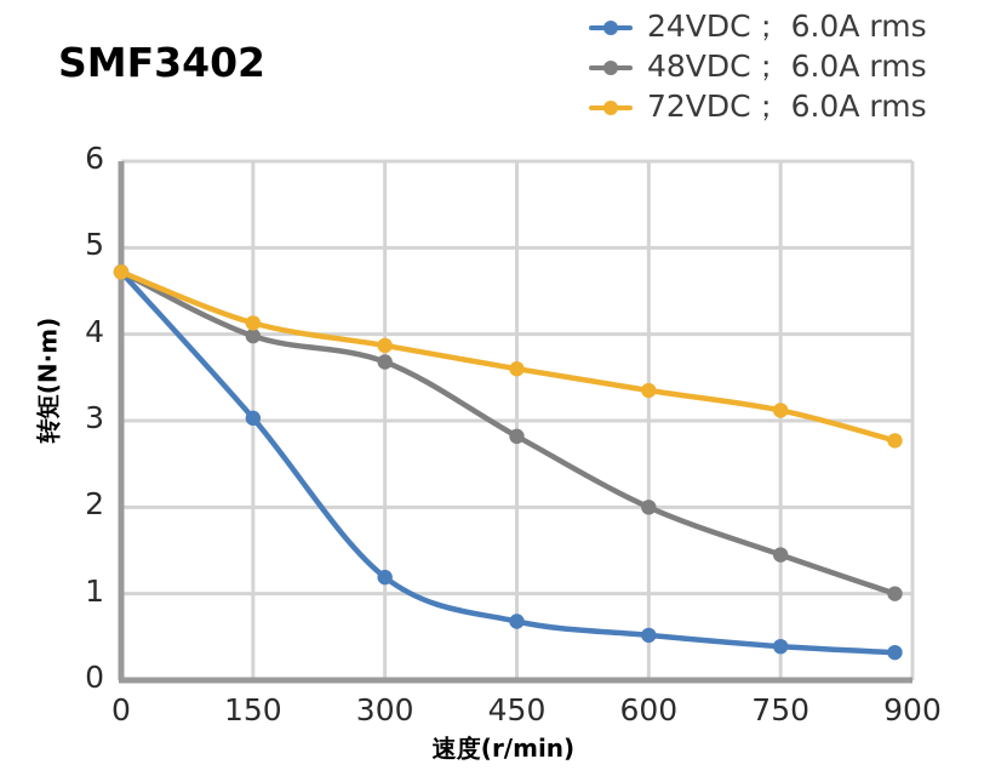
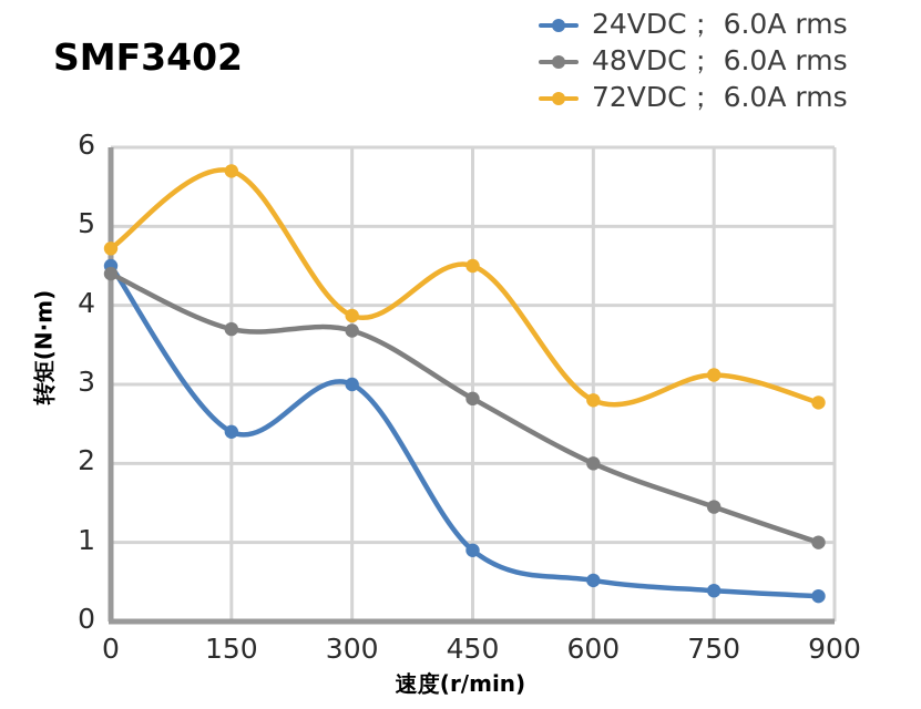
24VDC； 6.0A rms/0: 4.7 -> 4.5
48VDC； 6.0A rms/0: 4.7 -> 4.4
24VDC； 6.0A rms/150: 3.0 -> 2.4
48VDC； 6.0A rms/150: 4.0 -> 3.7
72VDC； 6.0A rms/150: 4.1 -> 5.7
24VDC； 6.0A rms/300: 1.2 -> 3.0
24VDC； 6.0A rms/450: 0.7 -> 0.9
72VDC； 6.0A rms/450: 3.6 -> 4.5
72VDC； 6.0A rms/600: 3.4 -> 2.8
